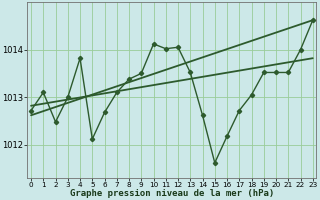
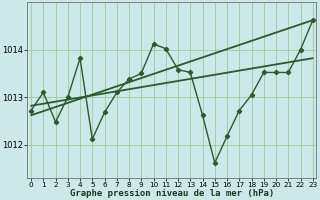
12: 1014.05 -> 1013.58
